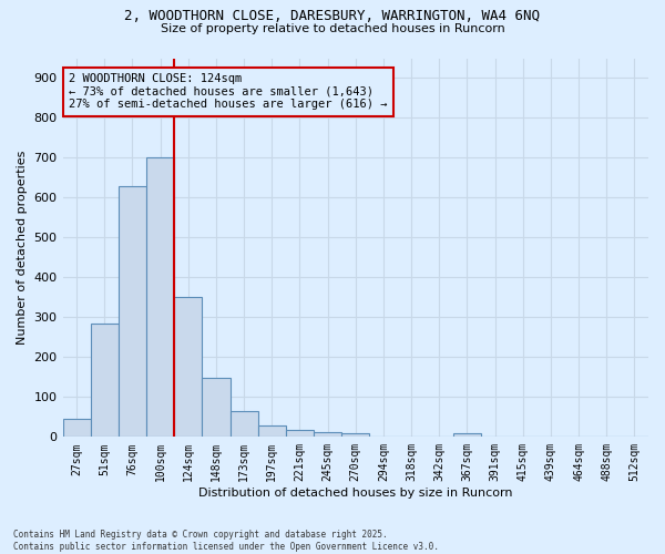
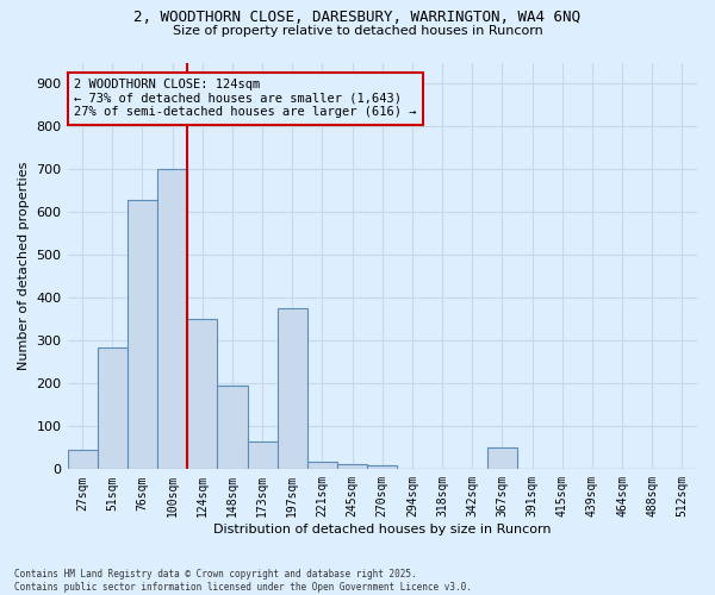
148sqm: 148 -> 195
197sqm: 30 -> 375
367sqm: 8 -> 50
